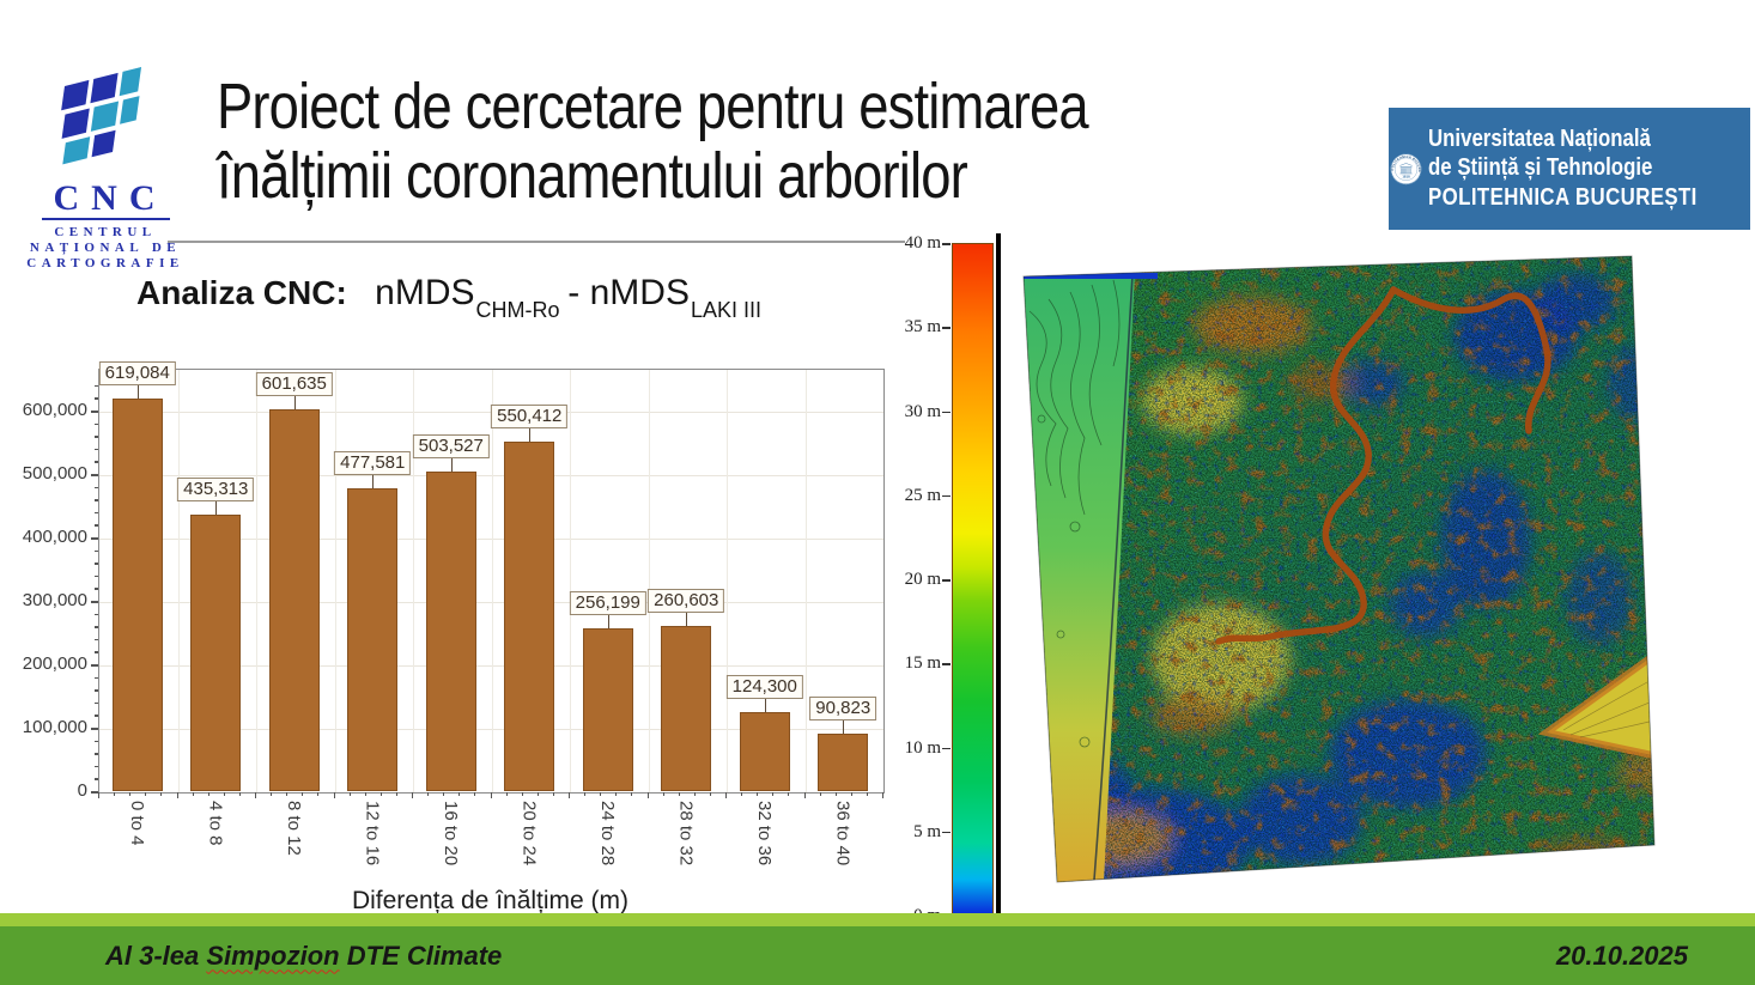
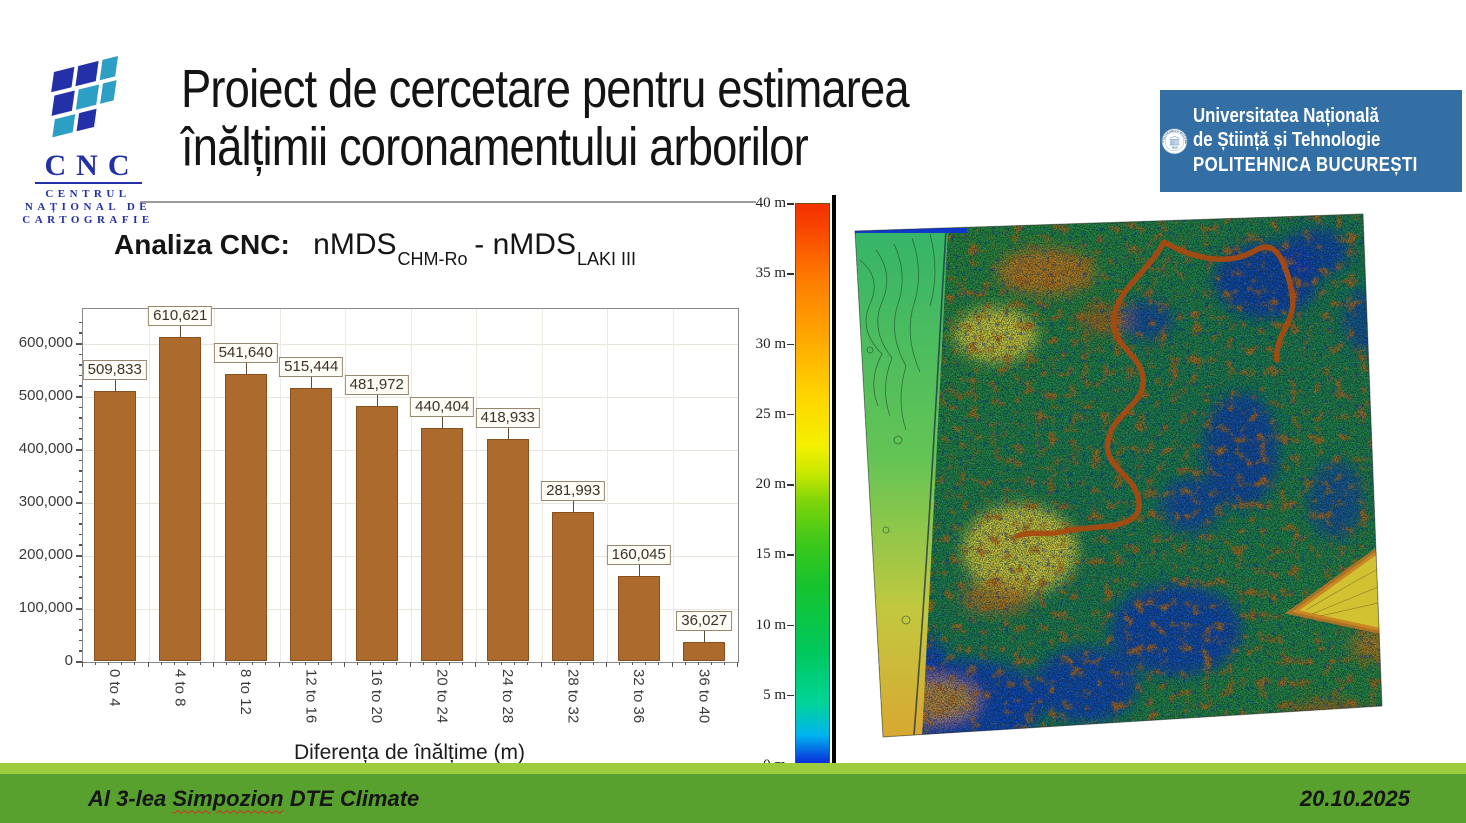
0 to 4: 619,084 -> 509,833
4 to 8: 435,313 -> 610,621
8 to 12: 601,635 -> 541,640
12 to 16: 477,581 -> 515,444
16 to 20: 503,527 -> 481,972
20 to 24: 550,412 -> 440,404
24 to 28: 256,199 -> 418,933
28 to 32: 260,603 -> 281,993
32 to 36: 124,300 -> 160,045
36 to 40: 90,823 -> 36,027
